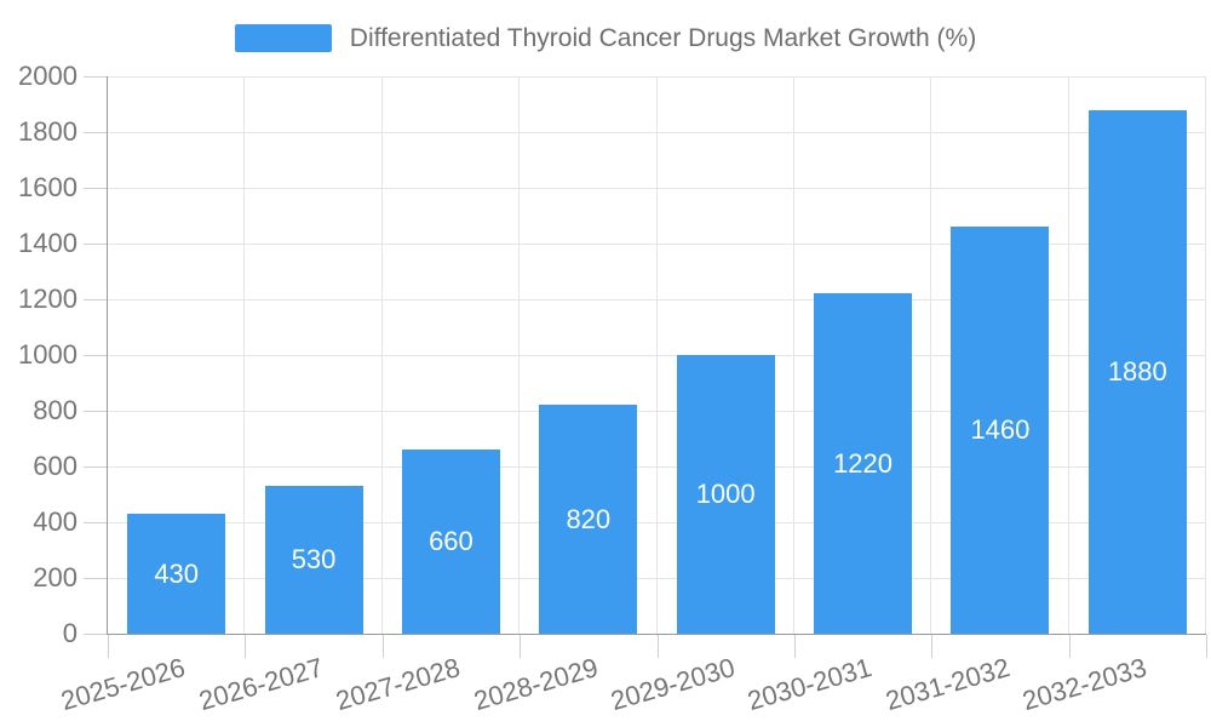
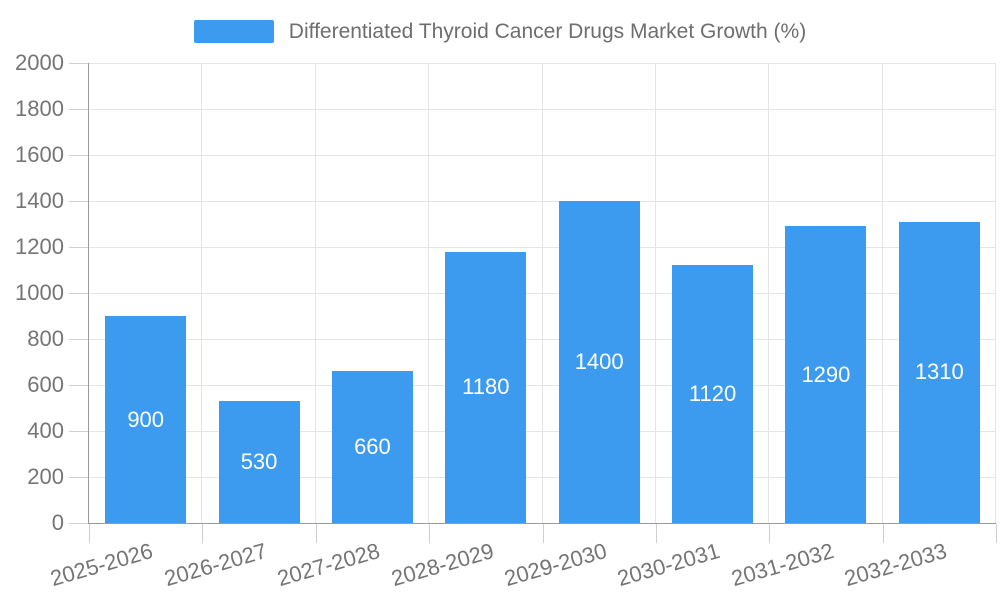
2025-2026: 430 -> 900
2028-2029: 820 -> 1180
2029-2030: 1000 -> 1400
2030-2031: 1220 -> 1120
2031-2032: 1460 -> 1290
2032-2033: 1880 -> 1310
